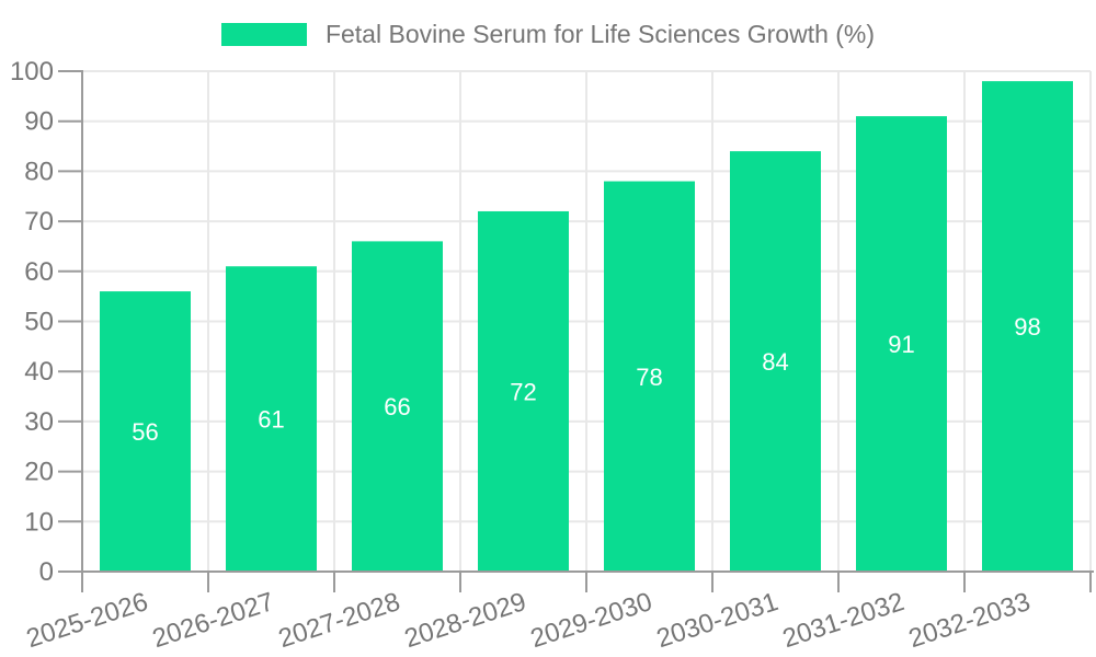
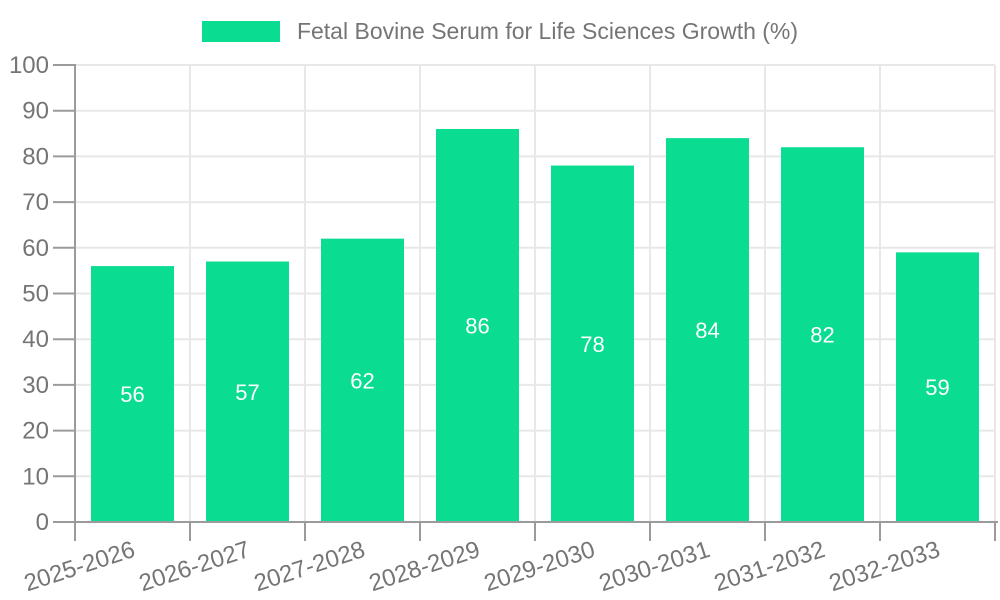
2026-2027: 61 -> 57
2027-2028: 66 -> 62
2028-2029: 72 -> 86
2031-2032: 91 -> 82
2032-2033: 98 -> 59
